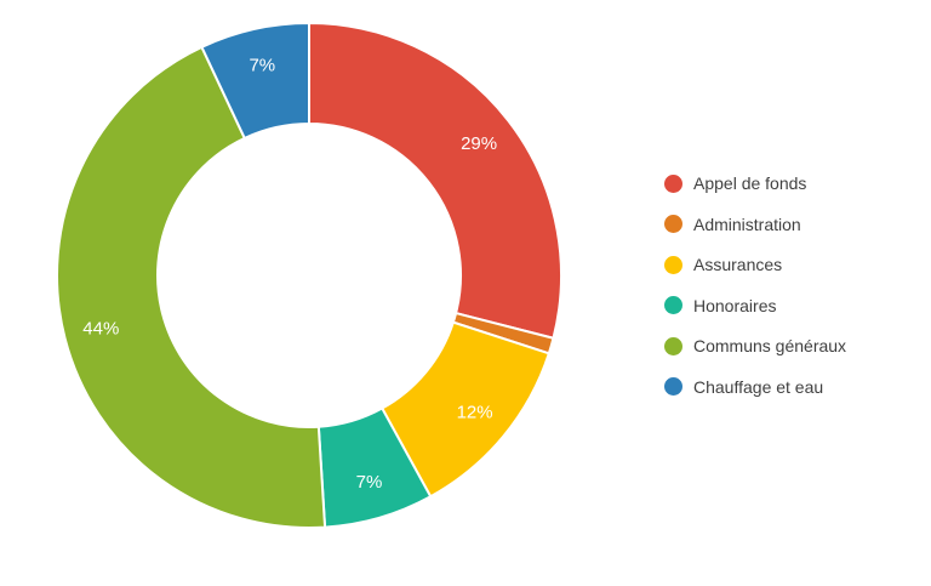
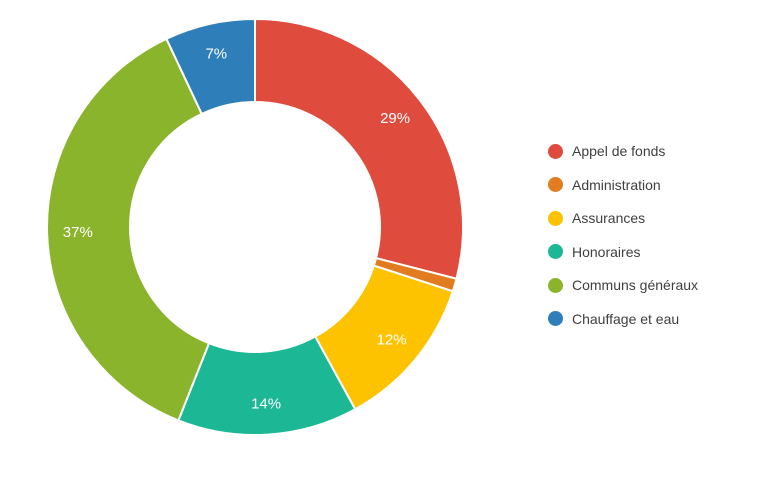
Honoraires: 7% -> 14%
Communs généraux: 44% -> 37%
